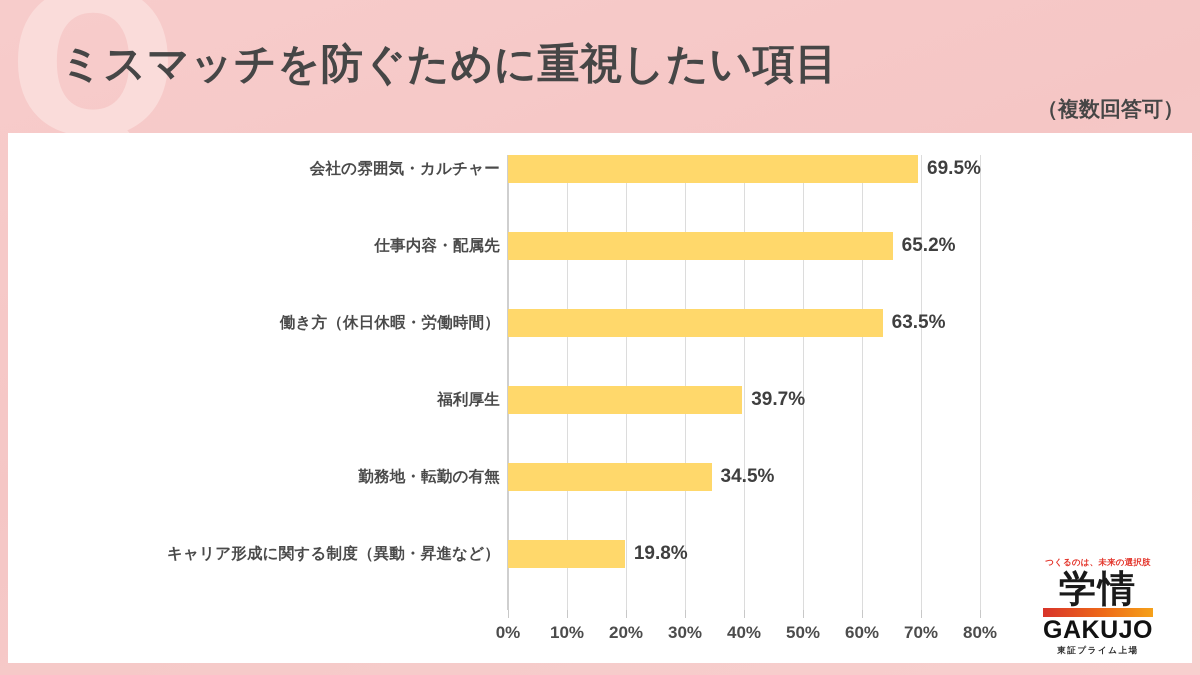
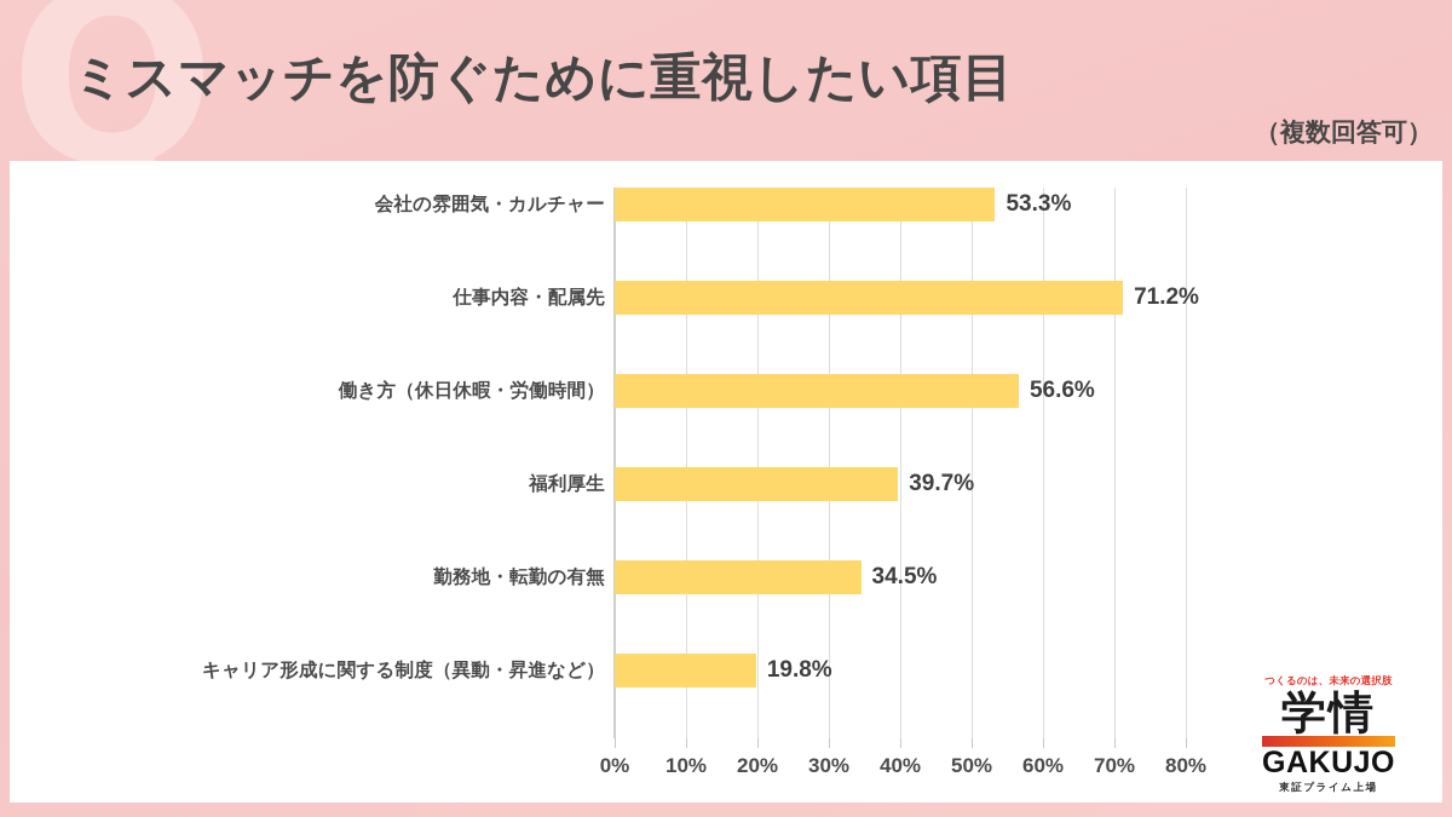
会社の雰囲気・カルチャー: 69.5% -> 53.3%
仕事内容・配属先: 65.2% -> 71.2%
働き方（休日休暇・労働時間）: 63.5% -> 56.6%
